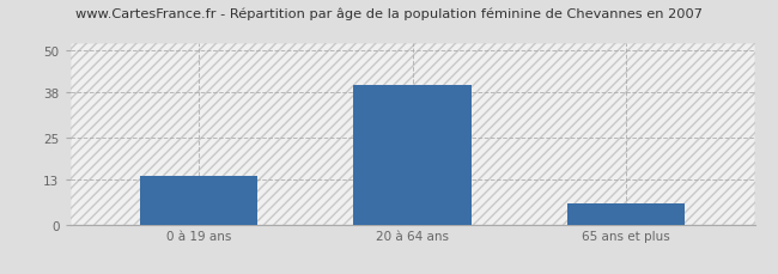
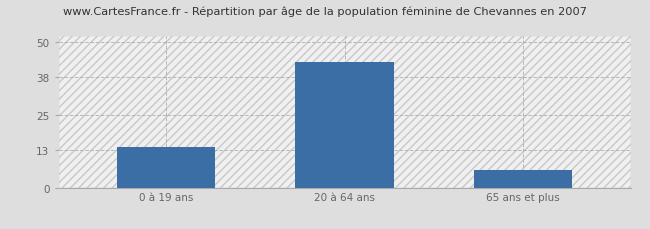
20 à 64 ans: 40 -> 43
